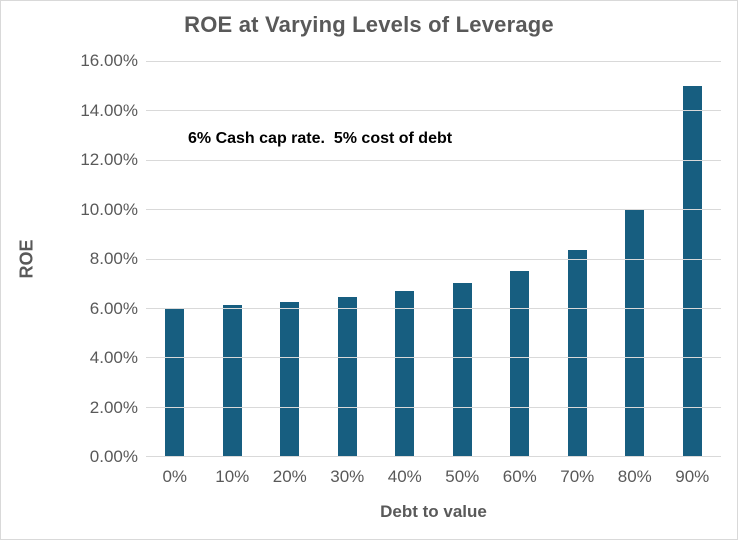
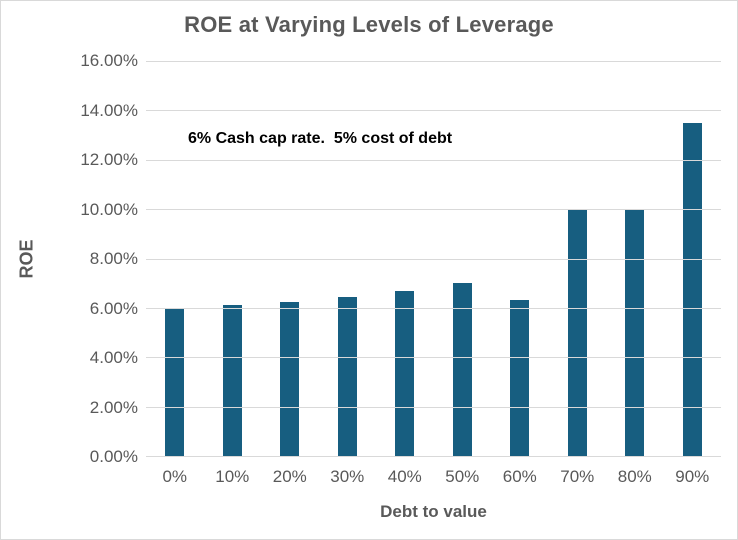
60%: 7.5% -> 6.3%
70%: 8.3% -> 10.0%
90%: 15.0% -> 13.5%
